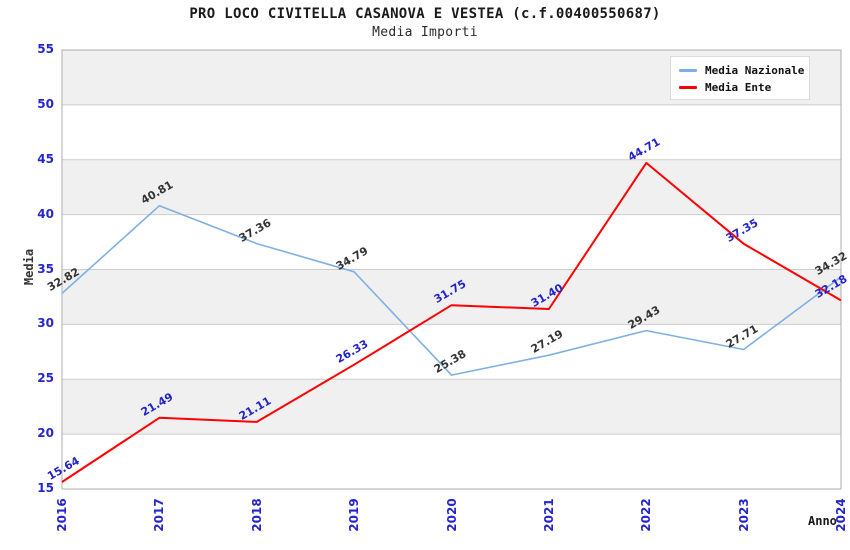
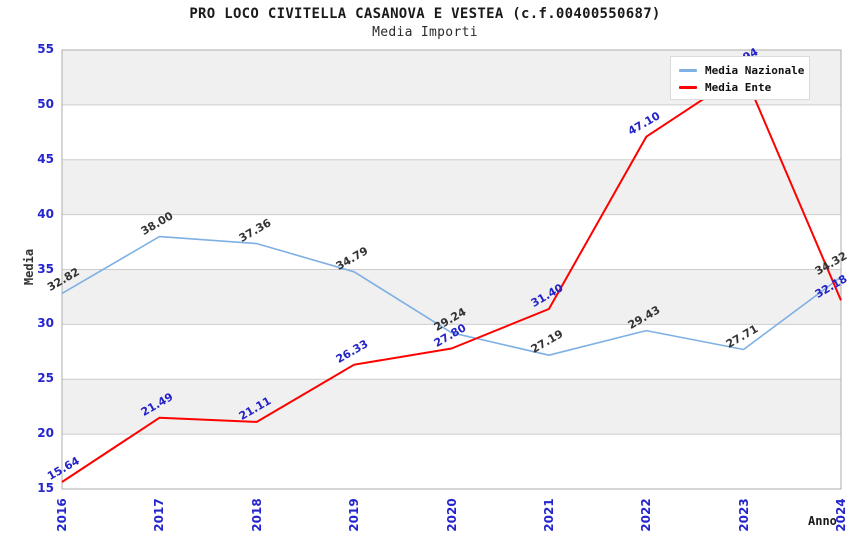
Media Nazionale/2017: 40.81 -> 38.00
Media Nazionale/2020: 25.38 -> 29.24
Media Ente/2020: 31.75 -> 27.80
Media Ente/2022: 44.71 -> 47.10
Media Ente/2023: 37.35 -> 52.94
